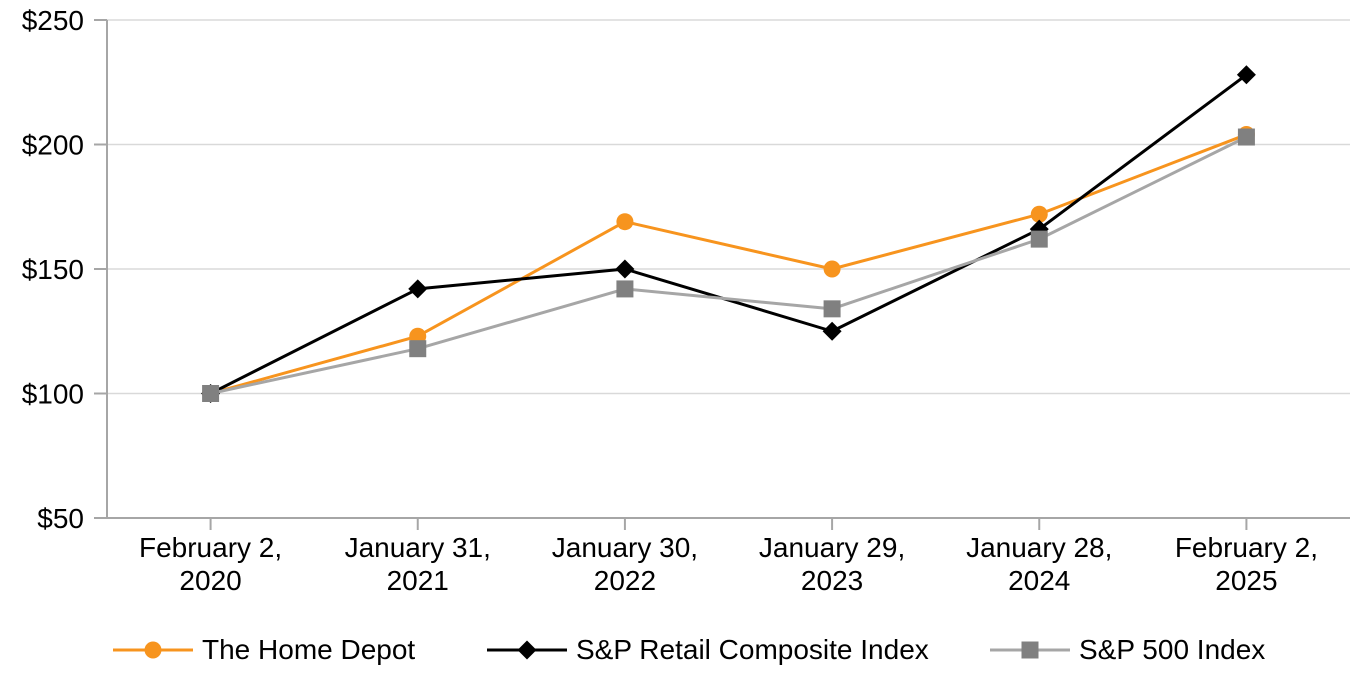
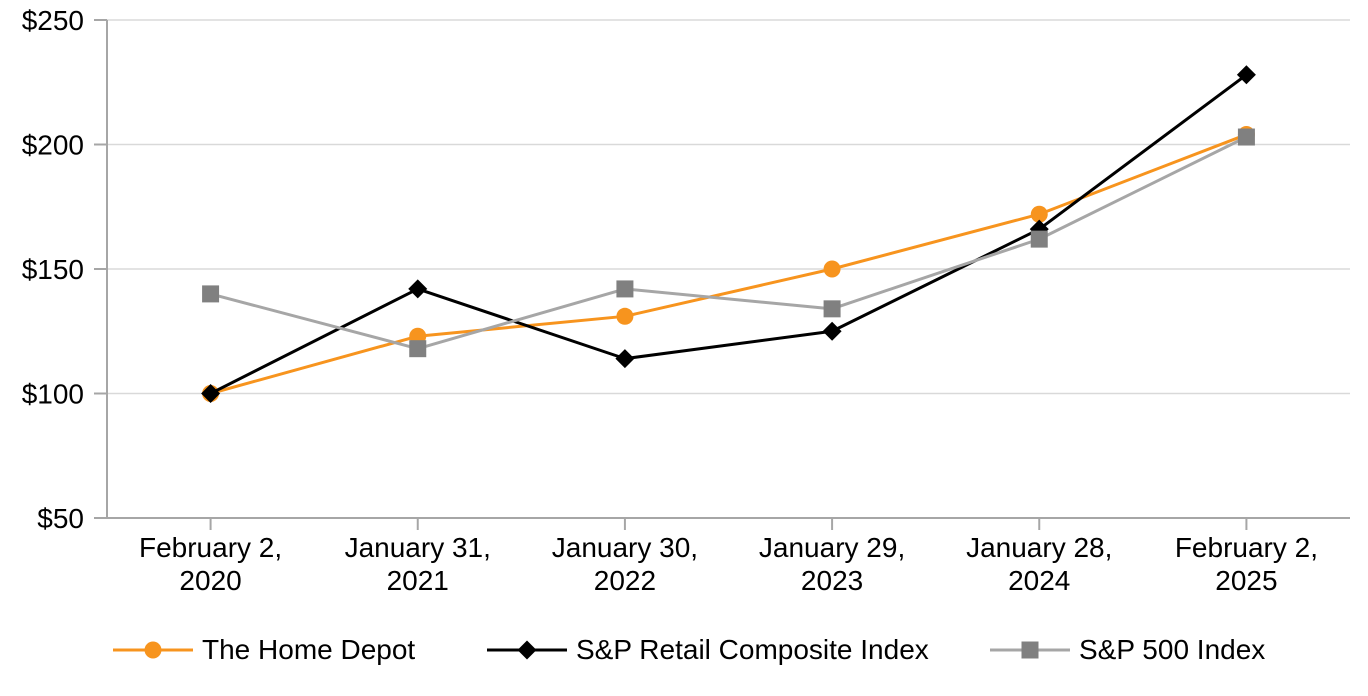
S&P 500 Index/February 2, 2020: $100 -> $140
The Home Depot/January 30, 2022: $169 -> $131
S&P Retail Composite Index/January 30, 2022: $150 -> $114
